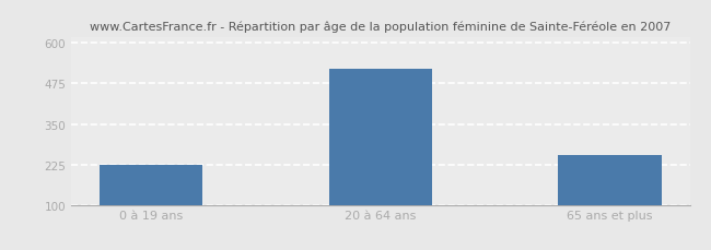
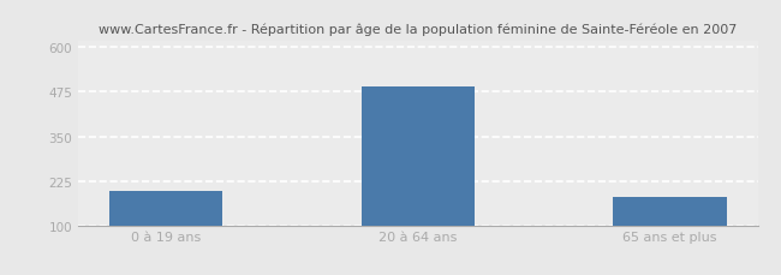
0 à 19 ans: 225 -> 195
20 à 64 ans: 520 -> 490
65 ans et plus: 255 -> 180
